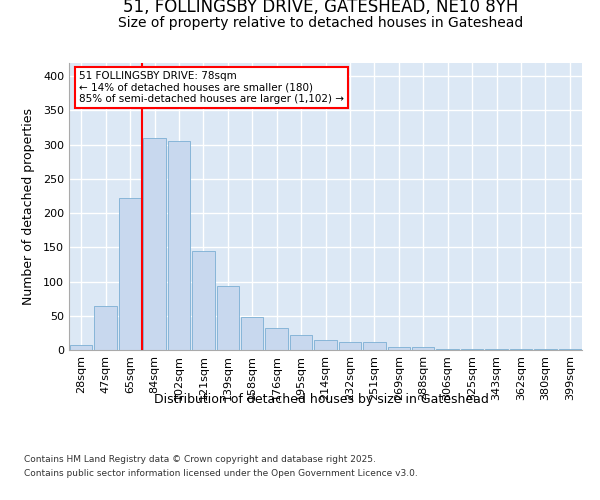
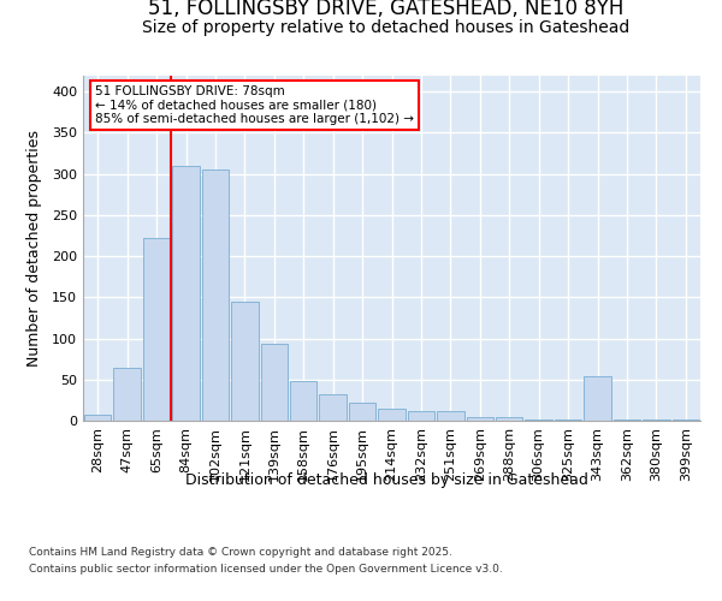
343sqm: 1 -> 54
